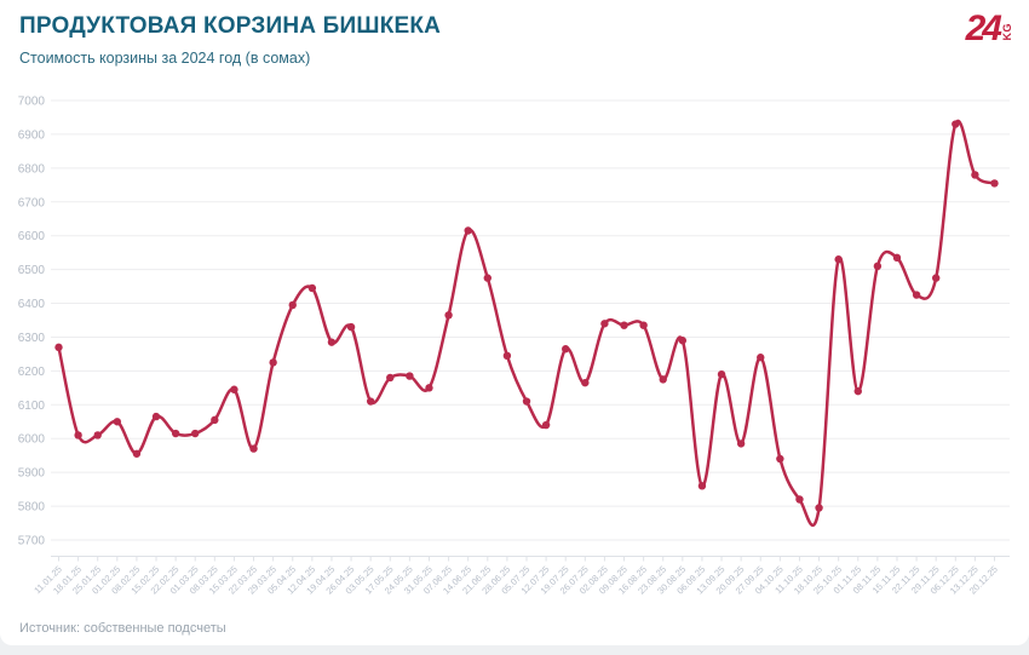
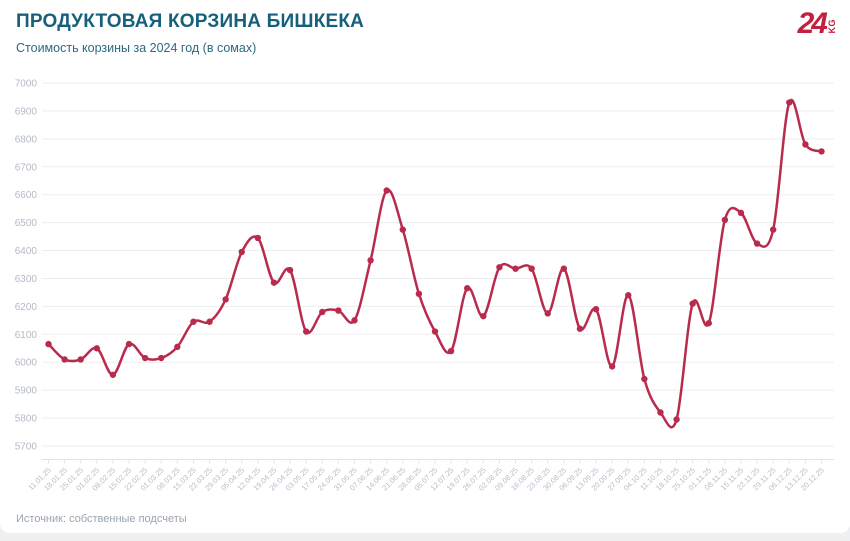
11.01.25: 6270 -> 6060
22.03.25: 5970 -> 6140
30.08.25: 6290 -> 6340
06.09.25: 5860 -> 6120
25.10.25: 6530 -> 6210
